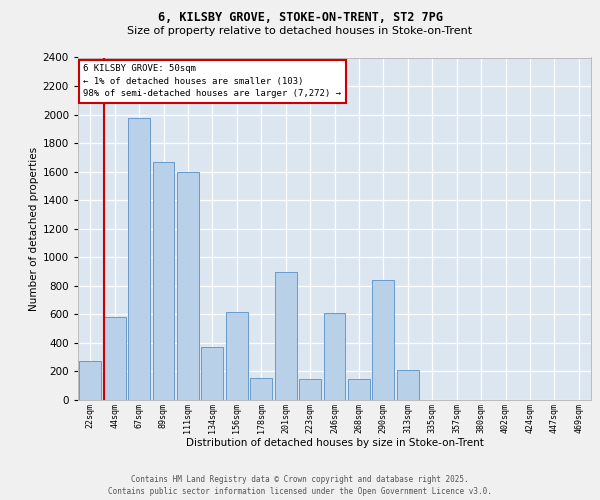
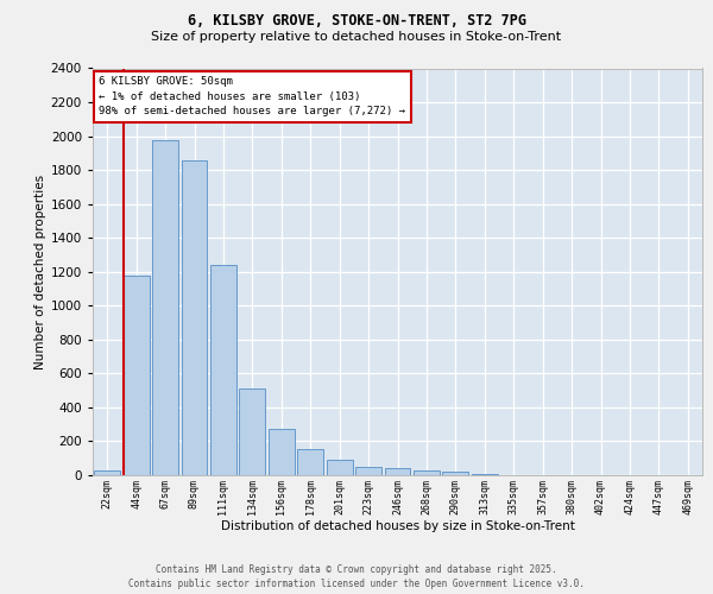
22sqm: 270 -> 30
44sqm: 580 -> 1180
89sqm: 1670 -> 1860
111sqm: 1600 -> 1240
134sqm: 370 -> 520
156sqm: 620 -> 280
201sqm: 900 -> 90
223sqm: 150 -> 50
246sqm: 610 -> 40
268sqm: 150 -> 30
290sqm: 840 -> 20
313sqm: 210 -> 10
